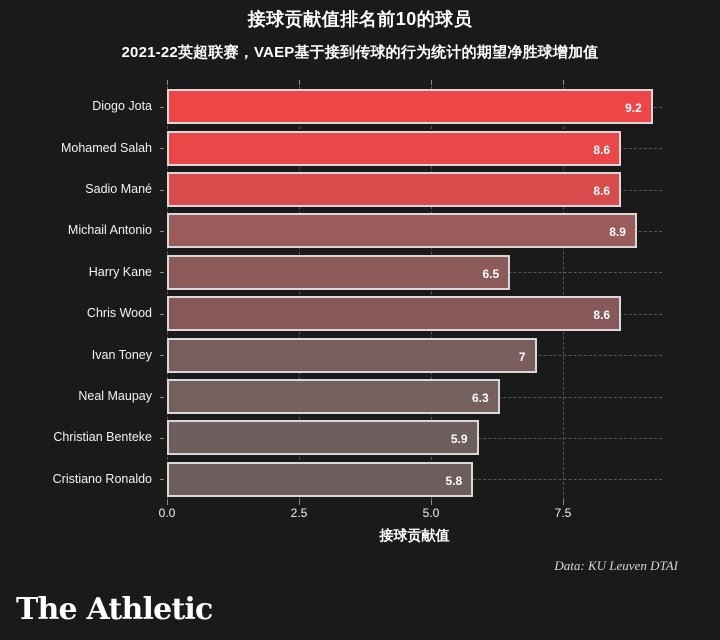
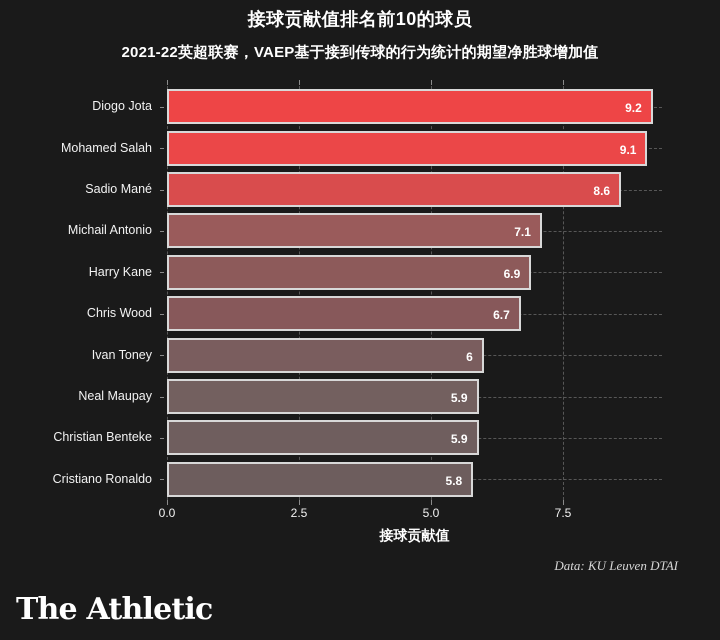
Mohamed Salah: 8.6 -> 9.1
Michail Antonio: 8.9 -> 7.1
Harry Kane: 6.5 -> 6.9
Chris Wood: 8.6 -> 6.7
Ivan Toney: 7 -> 6
Neal Maupay: 6.3 -> 5.9
